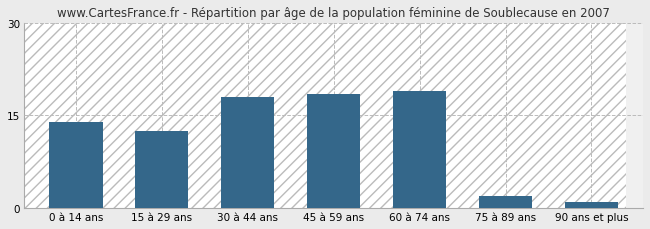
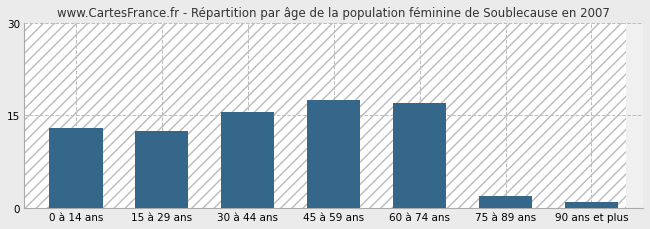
0 à 14 ans: 14.0 -> 13.0
30 à 44 ans: 18.0 -> 15.5
45 à 59 ans: 18.4 -> 17.5
60 à 74 ans: 19.0 -> 17.0
